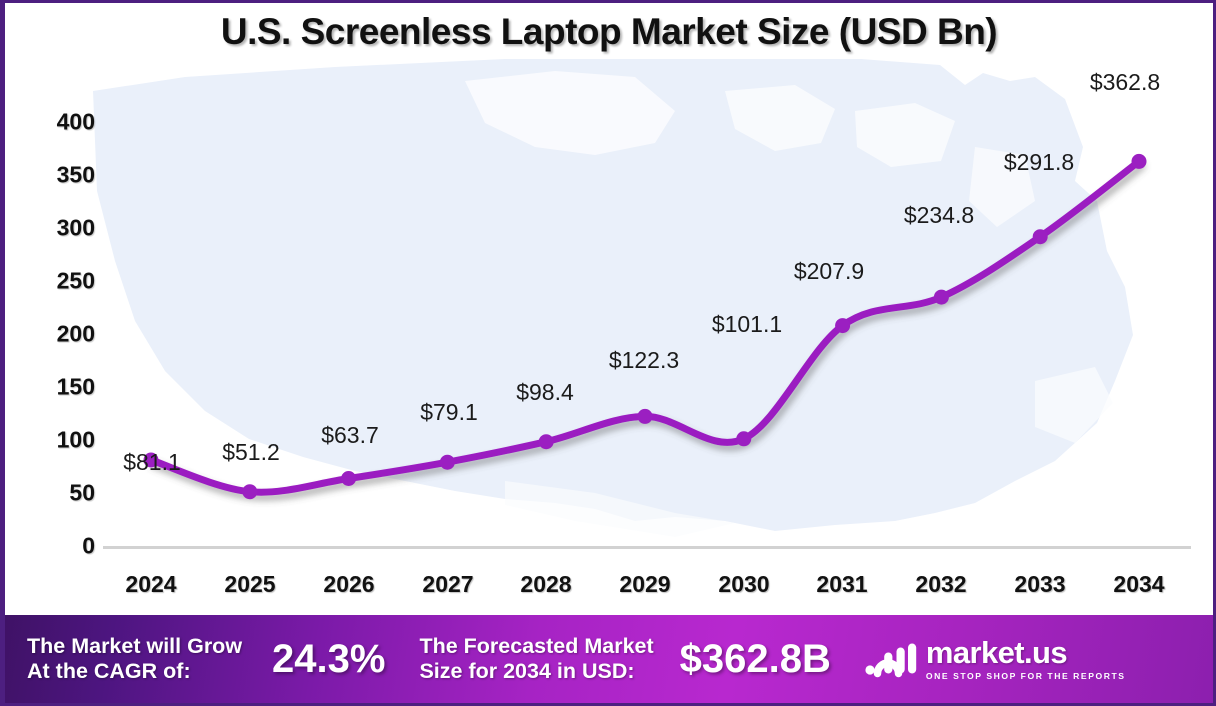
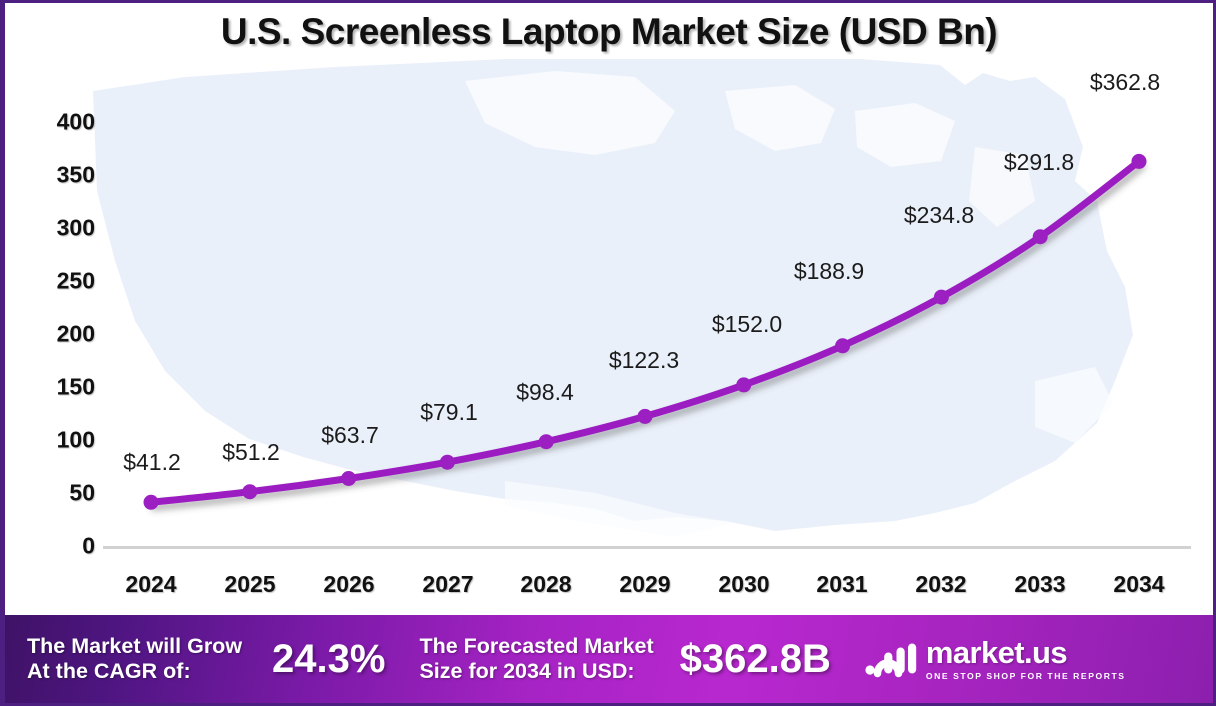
2024: $81.1 -> $41.2
2030: $101.1 -> $152.0
2031: $207.9 -> $188.9
